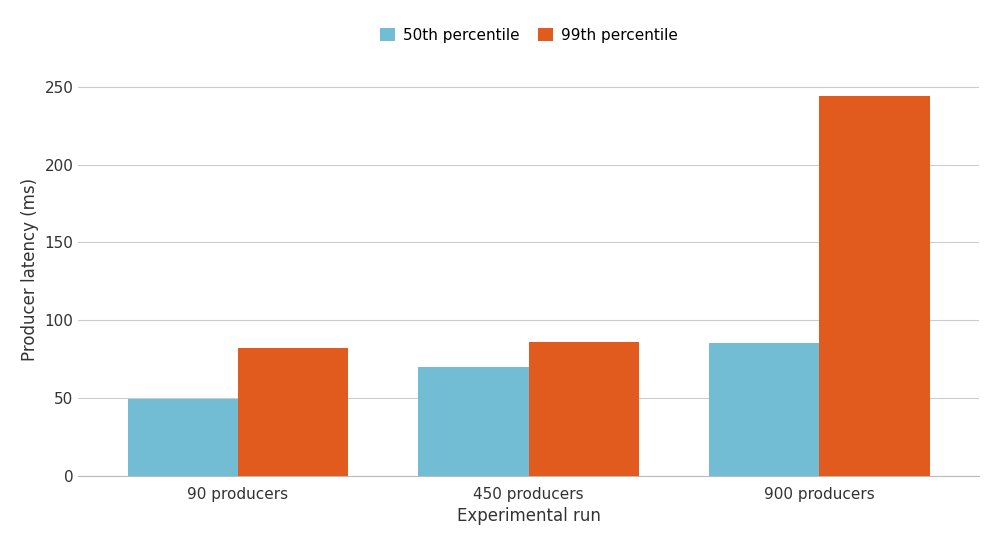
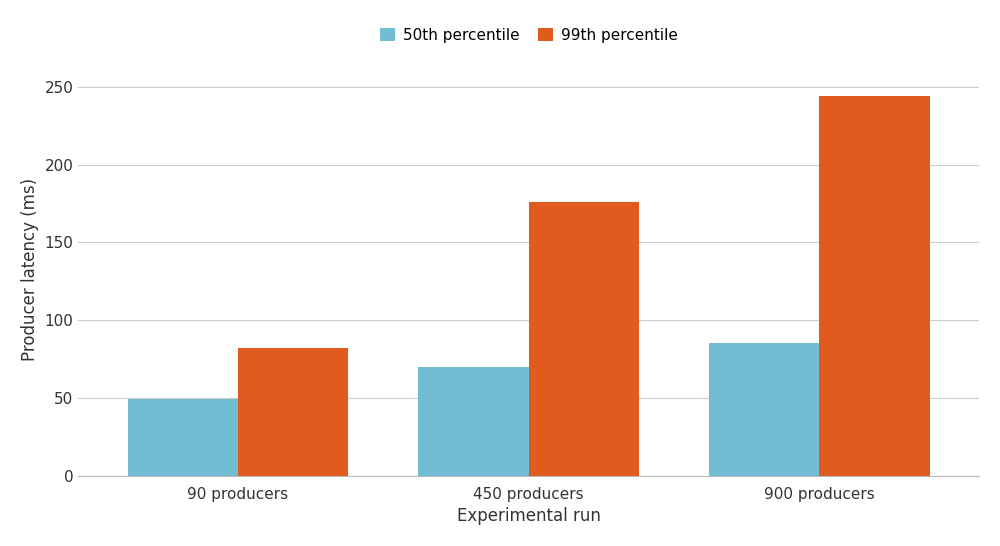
99th percentile/450 producers: 86 -> 176
